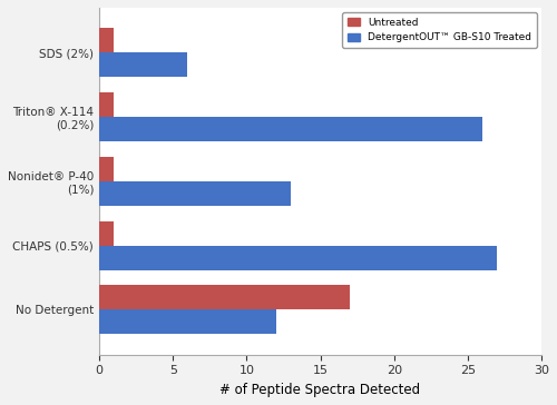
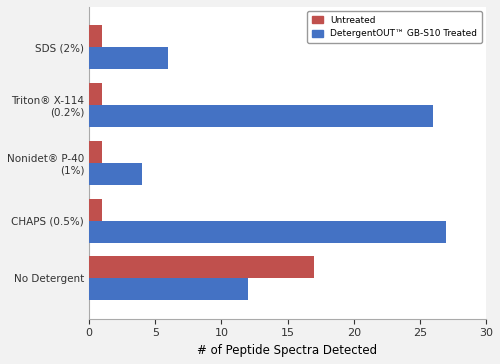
DetergentOUT™ GB-S10 Treated/Nonidet® P-40 (1%): 13 -> 4
